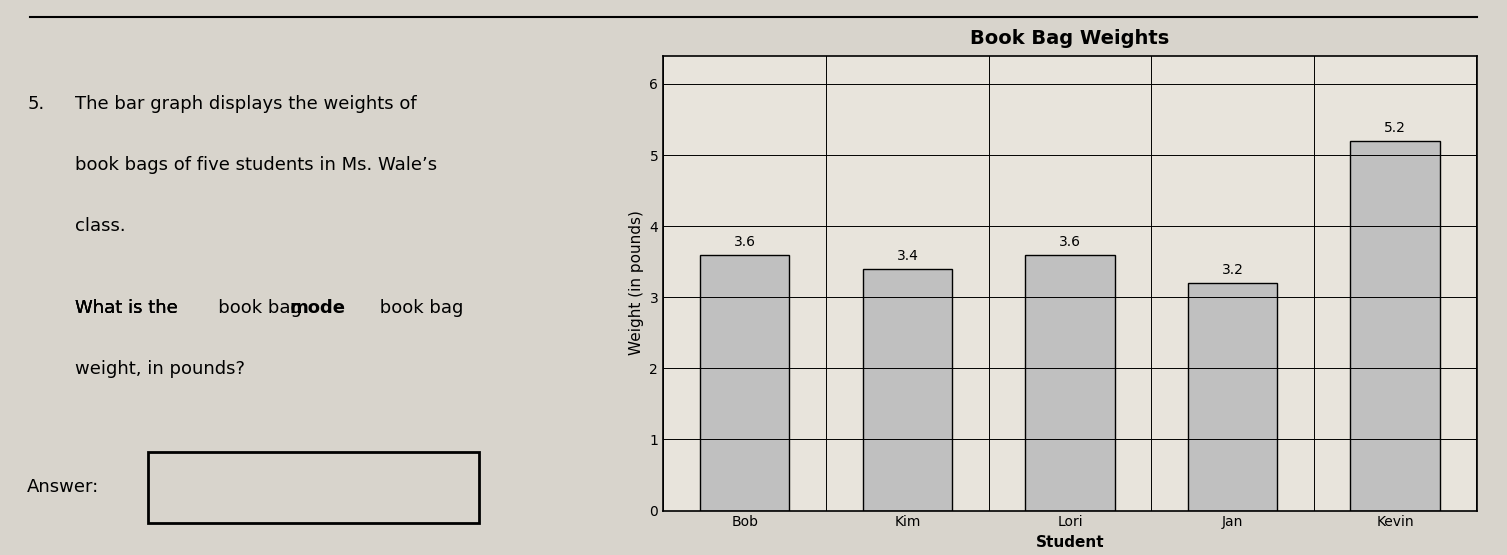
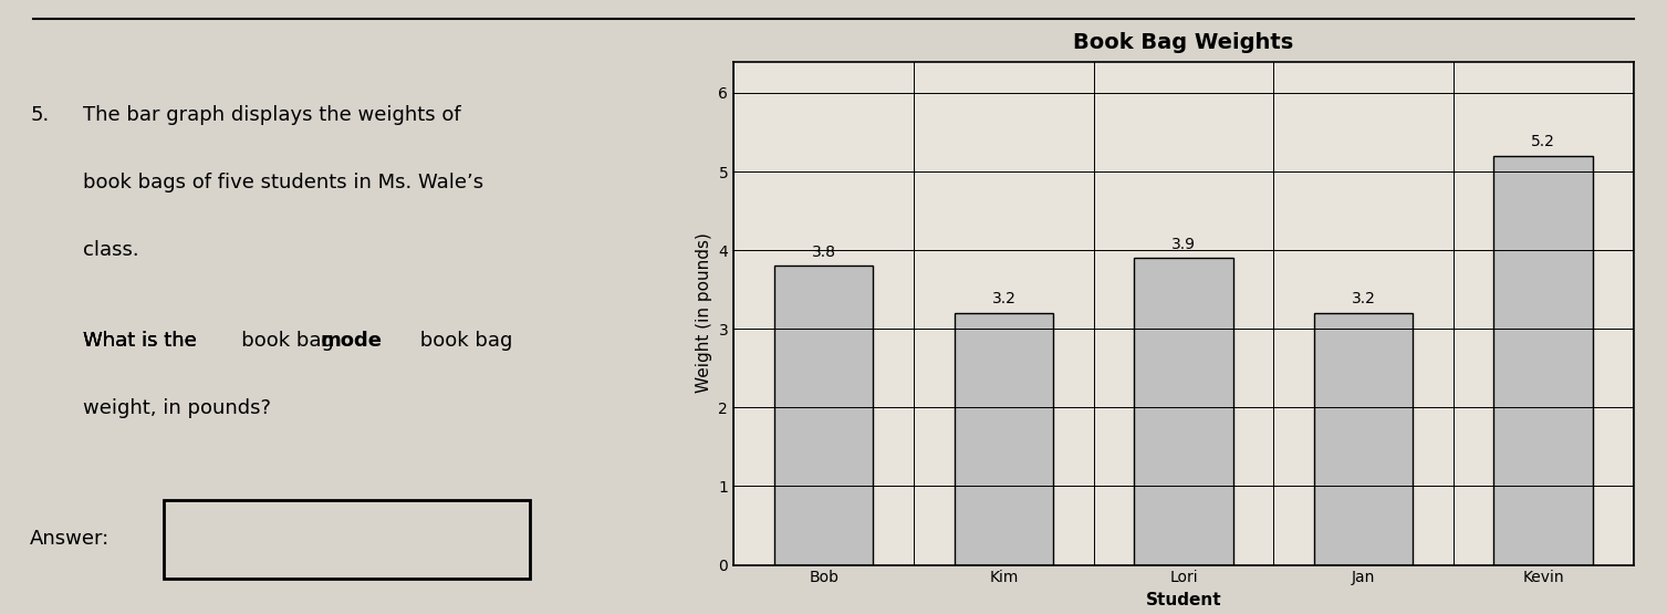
Bob: 3.6 -> 3.8
Kim: 3.4 -> 3.2
Lori: 3.6 -> 3.9
